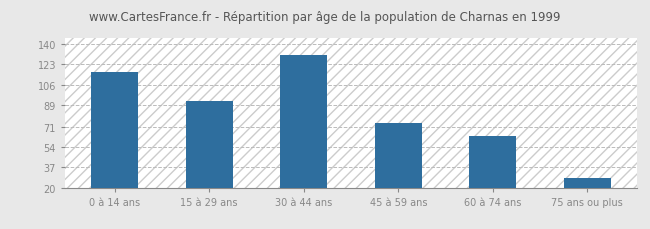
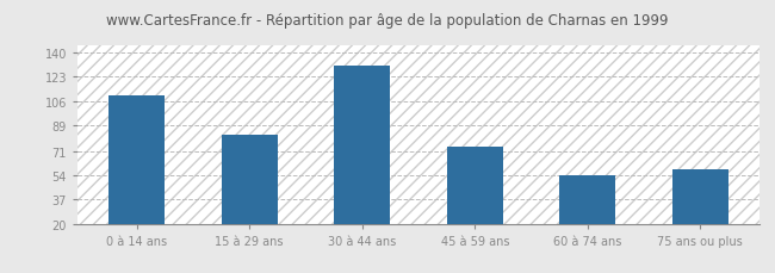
0 à 14 ans: 117 -> 110
15 à 29 ans: 92 -> 82
60 à 74 ans: 63 -> 54
75 ans ou plus: 28 -> 58
